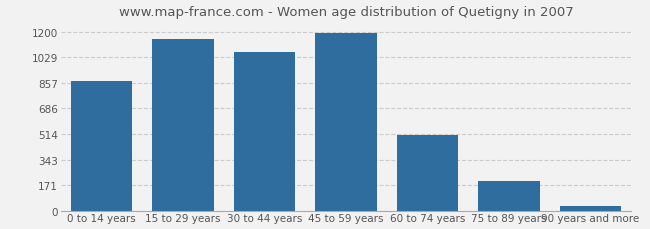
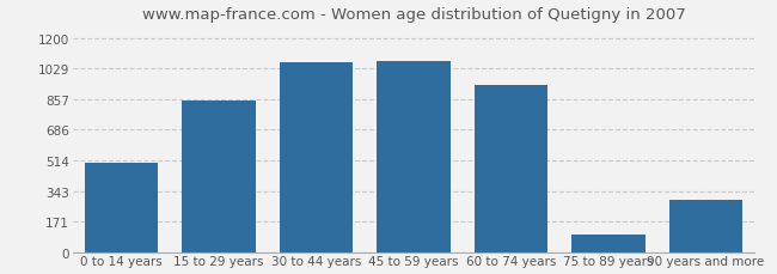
0 to 14 years: 870 -> 500
15 to 29 years: 1150 -> 850
45 to 59 years: 1190 -> 1070
60 to 74 years: 510 -> 940
75 to 89 years: 200 -> 100
90 years and more: 30 -> 290
